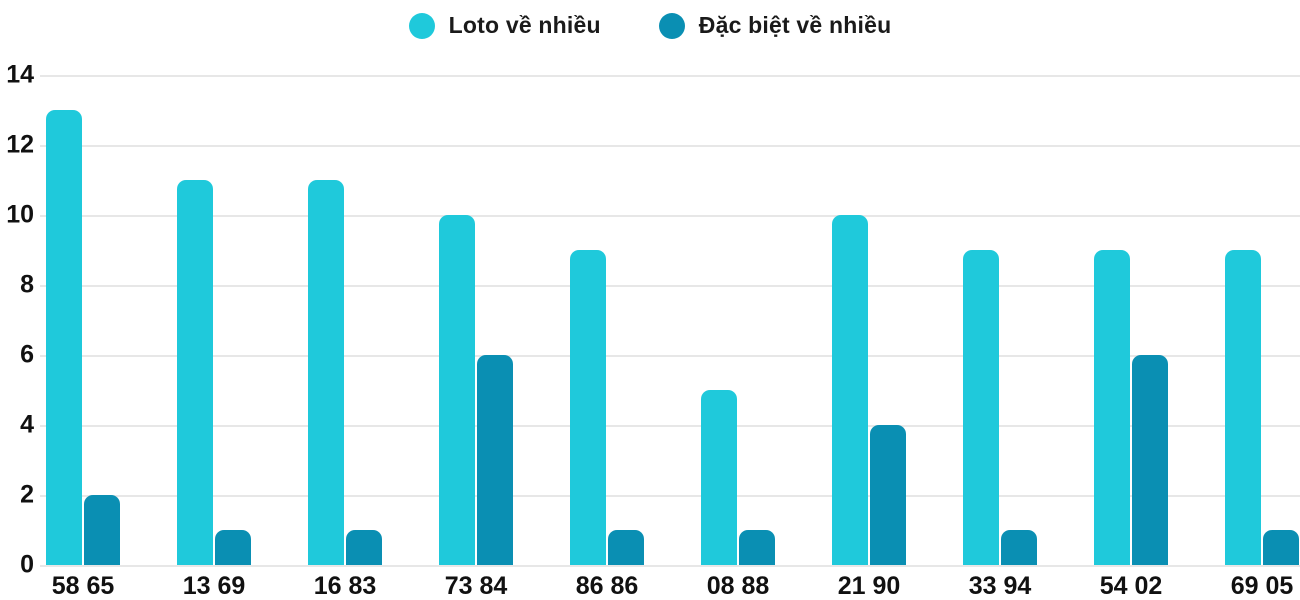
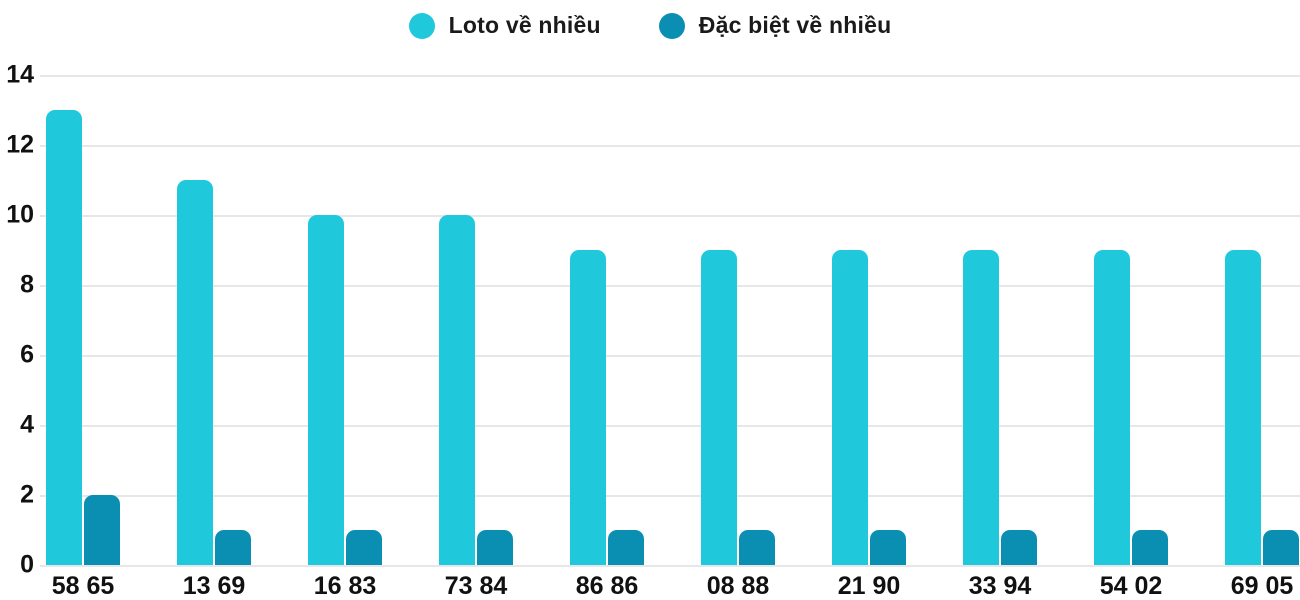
Loto về nhiều/16 83: 11 -> 10
Đặc biệt về nhiều/73 84: 6 -> 1
Loto về nhiều/08 88: 5 -> 9
Loto về nhiều/21 90: 10 -> 9
Đặc biệt về nhiều/21 90: 4 -> 1
Đặc biệt về nhiều/54 02: 6 -> 1
